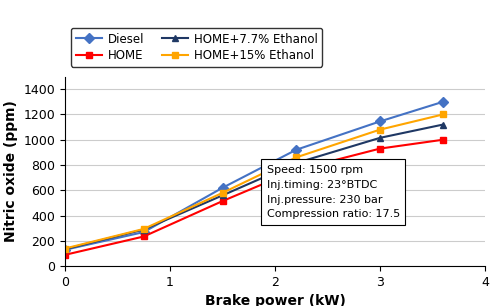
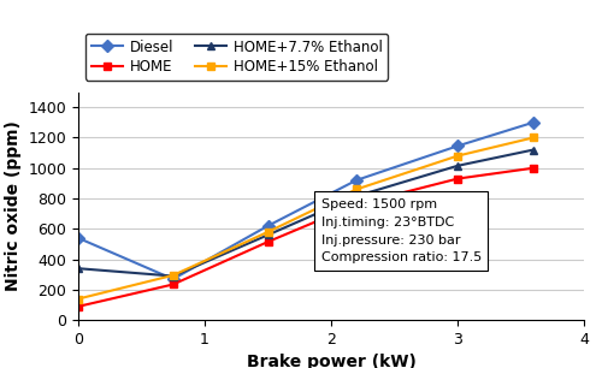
Diesel/0: 130 -> 540
HOME+7.7% Ethanol/0: 140 -> 340
